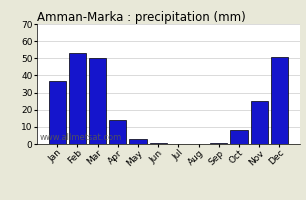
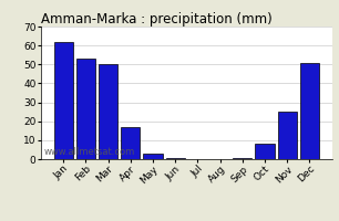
Jan: 37 -> 62
Apr: 14 -> 17
